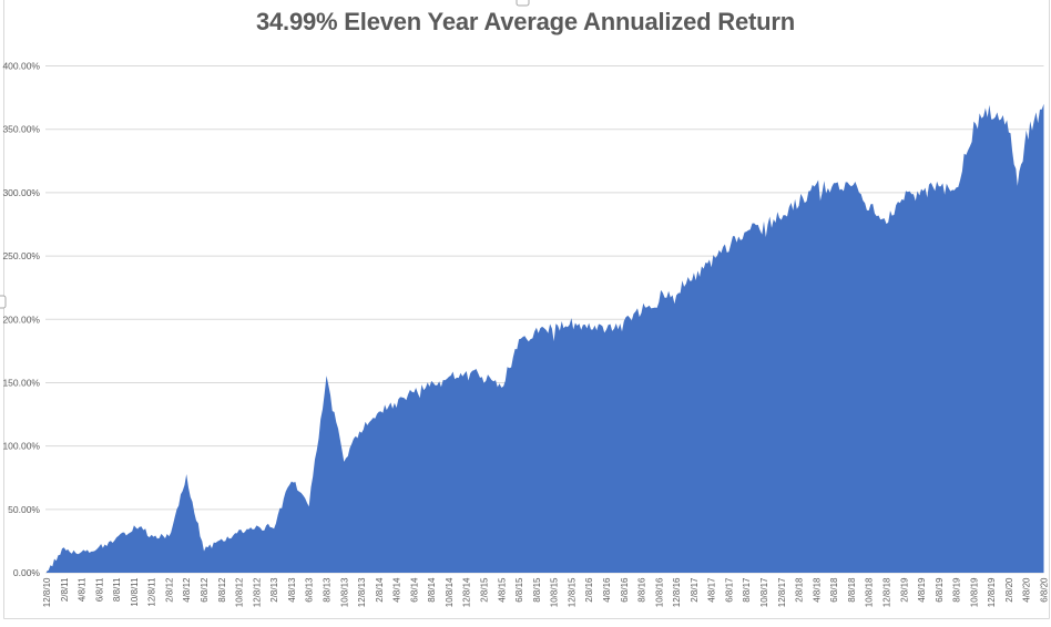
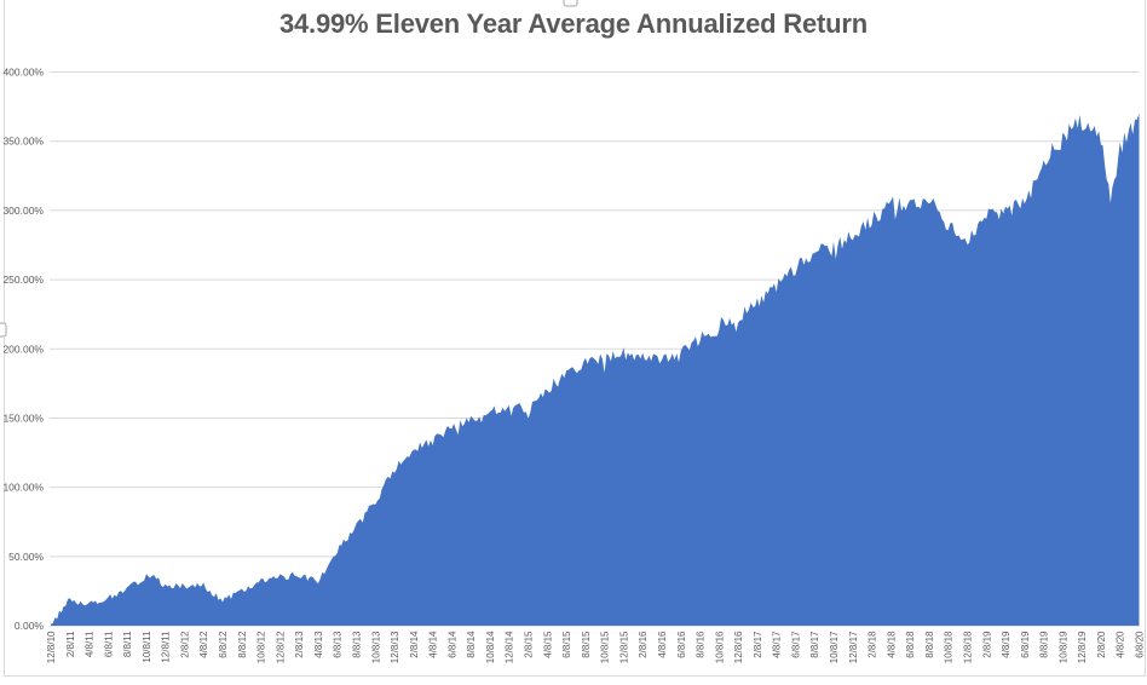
4/8/12: 75% -> 29%
4/8/13: 74% -> 32%
8/8/13: 153% -> 72%
4/8/15: 147% -> 171%
8/8/19: 302% -> 334%
